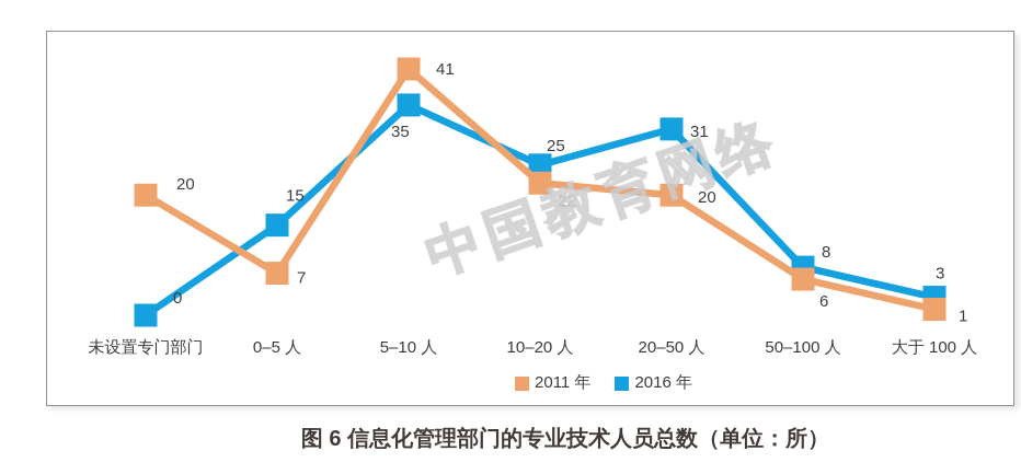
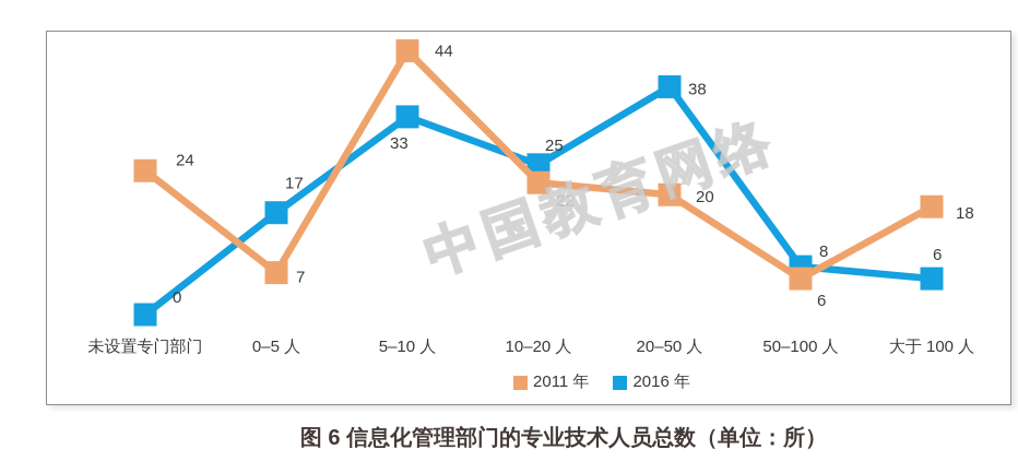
2011 年/未设置专门部门: 20 -> 24
2016 年/0–5 人: 15 -> 17
2011 年/5–10 人: 41 -> 44
2016 年/5–10 人: 35 -> 33
2016 年/20–50 人: 31 -> 38
2011 年/大于 100 人: 1 -> 18
2016 年/大于 100 人: 3 -> 6
